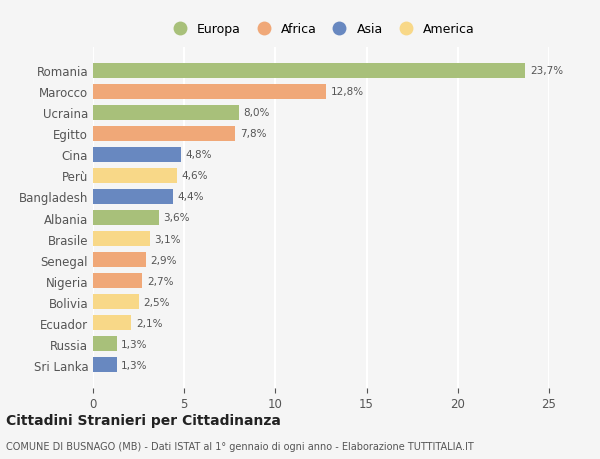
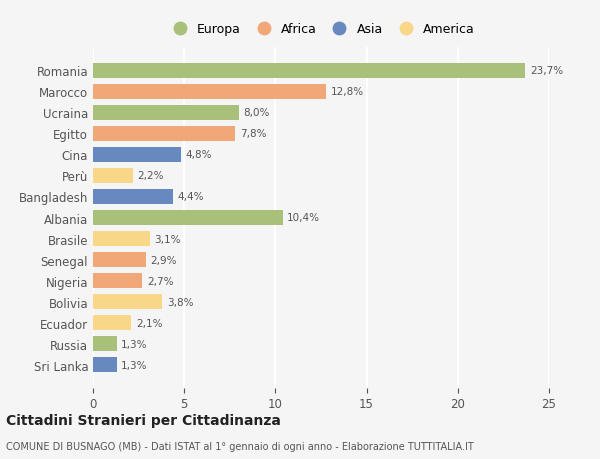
Perù: 4,6% -> 2,2%
Albania: 3,6% -> 10,4%
Bolivia: 2,5% -> 3,8%
